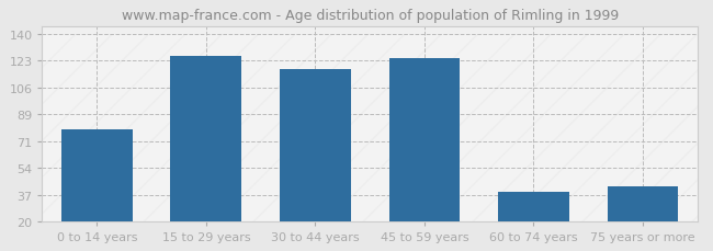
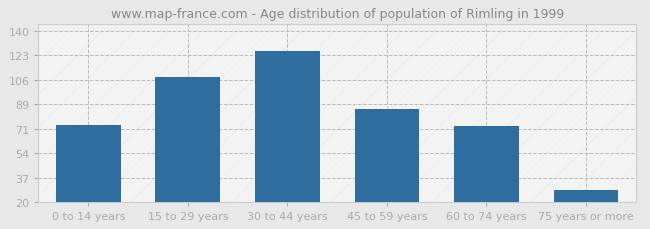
0 to 14 years: 79 -> 74
15 to 29 years: 126 -> 108
30 to 44 years: 118 -> 126
45 to 59 years: 125 -> 85
60 to 74 years: 39 -> 73
75 years or more: 42 -> 28
